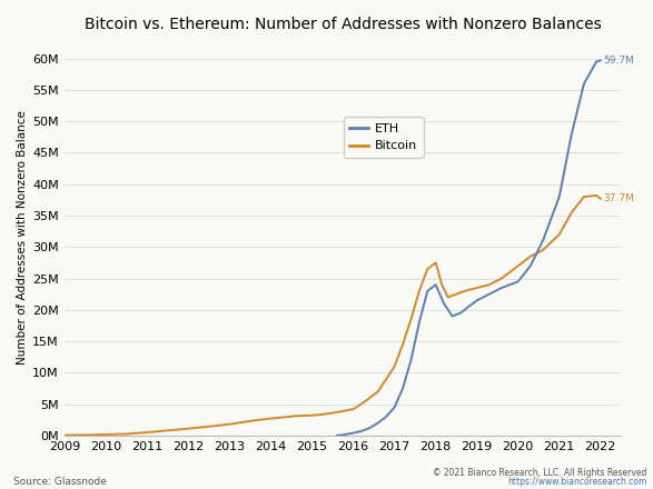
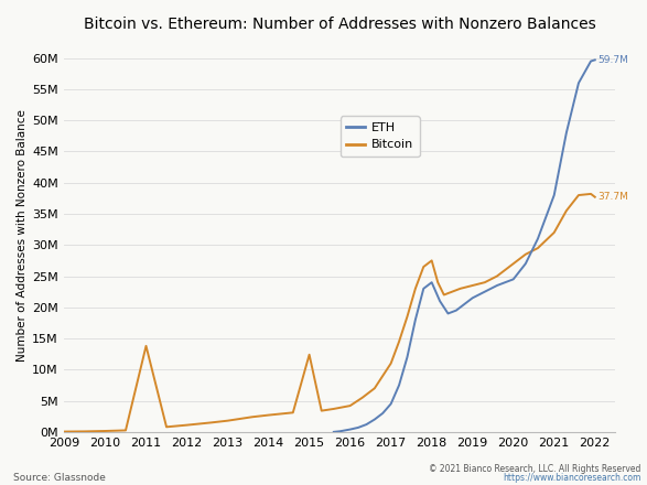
Bitcoin/2011: 0.5M -> 13.8M
Bitcoin/2015: 3.2M -> 12.4M
